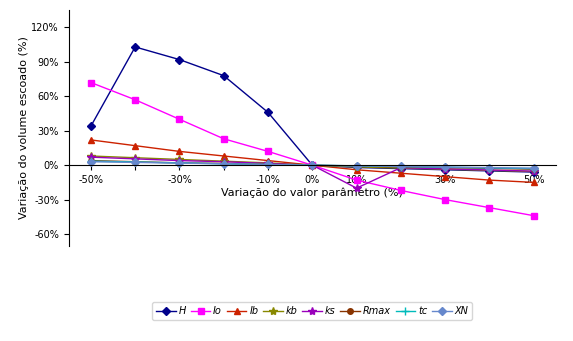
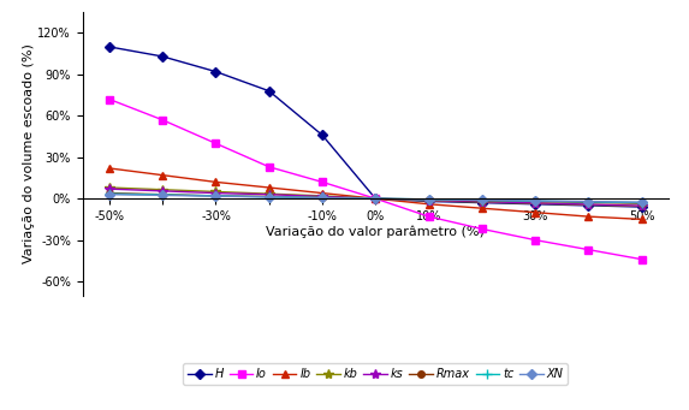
H/-50%: 34% -> 110%
ks/10%: -20% -> -1%
